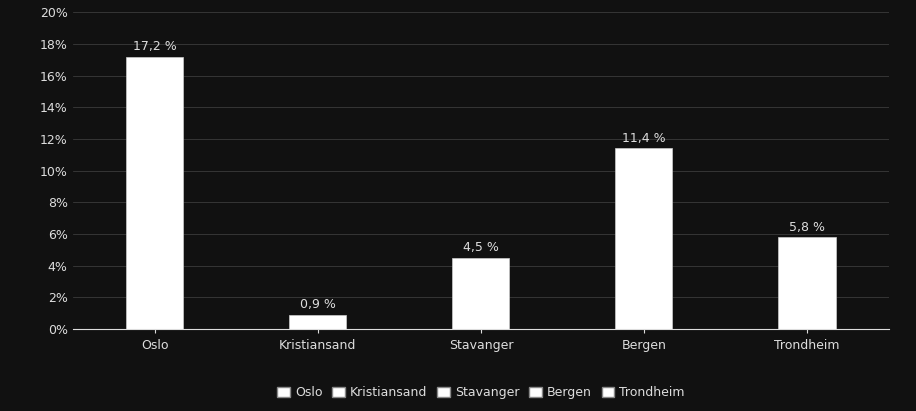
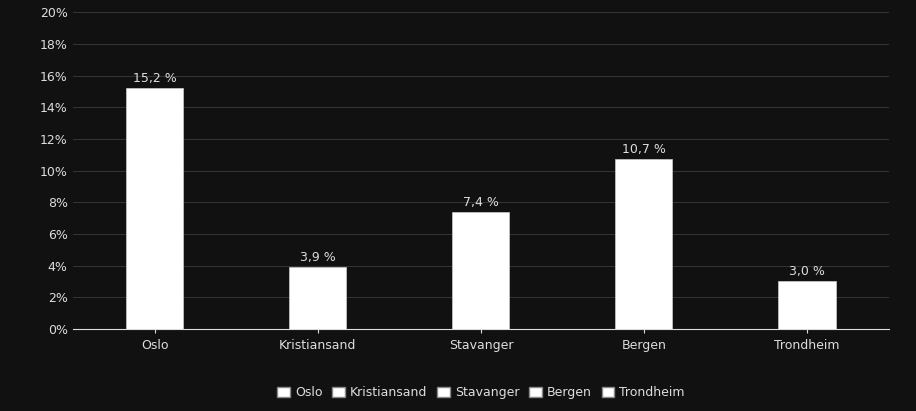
Oslo: 17,2 -> 15,2
Kristiansand: 0,9 -> 3,9
Stavanger: 4,5 -> 7,4
Bergen: 11,4 -> 10,7
Trondheim: 5,8 -> 3,0
